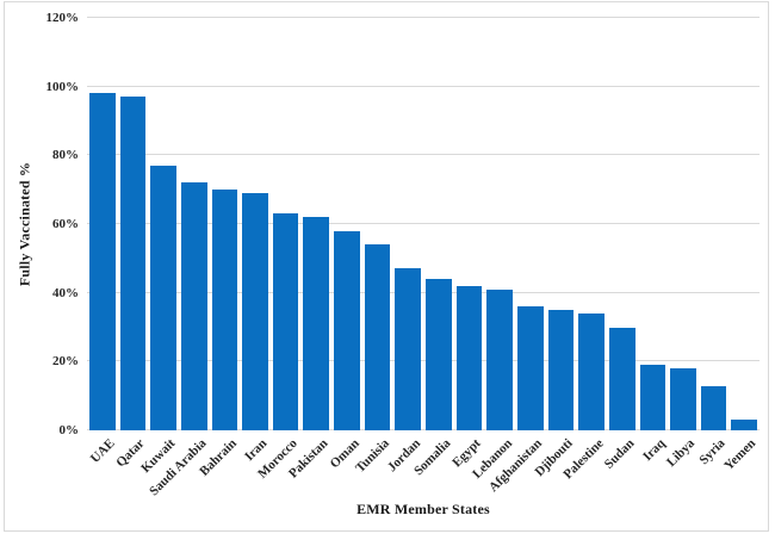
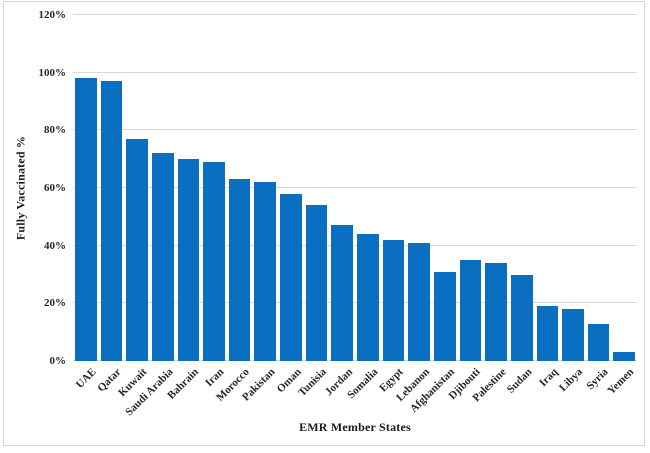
Afghanistan: 36% -> 31%
